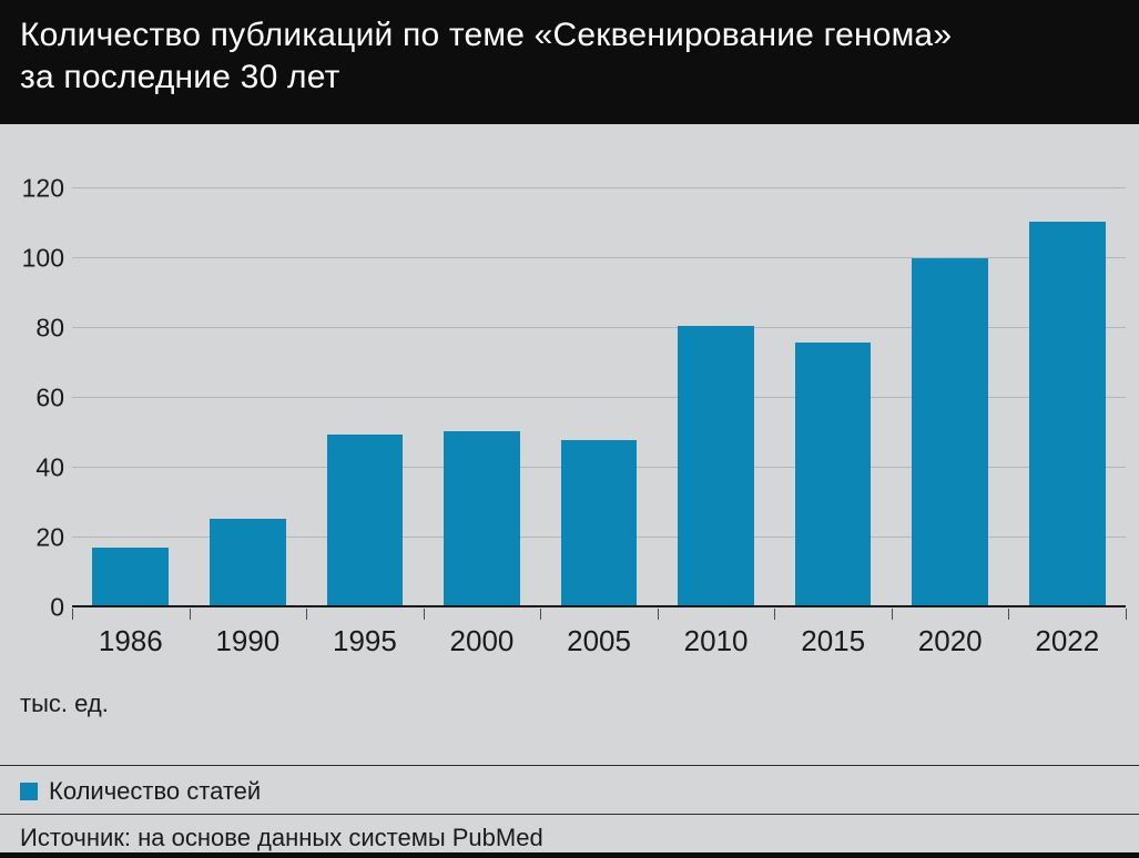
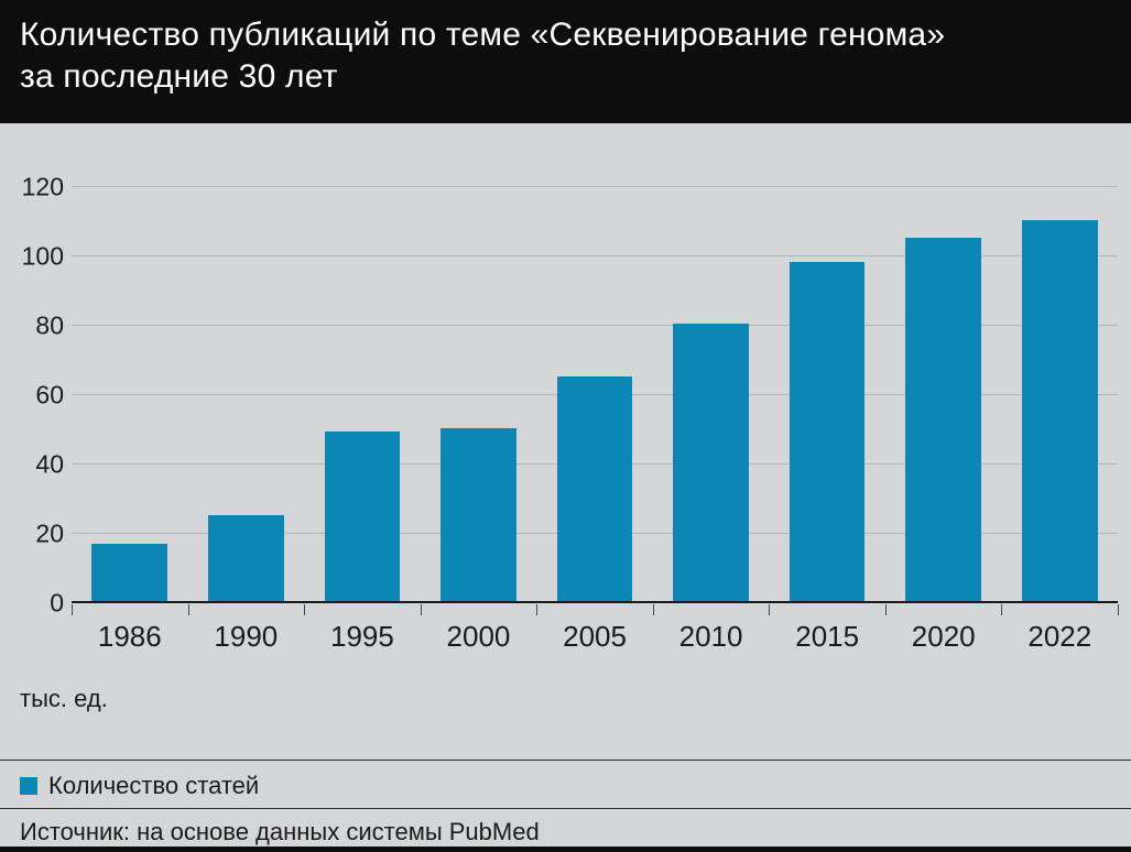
2005: 48 -> 66
2015: 76 -> 98
2020: 100 -> 106
